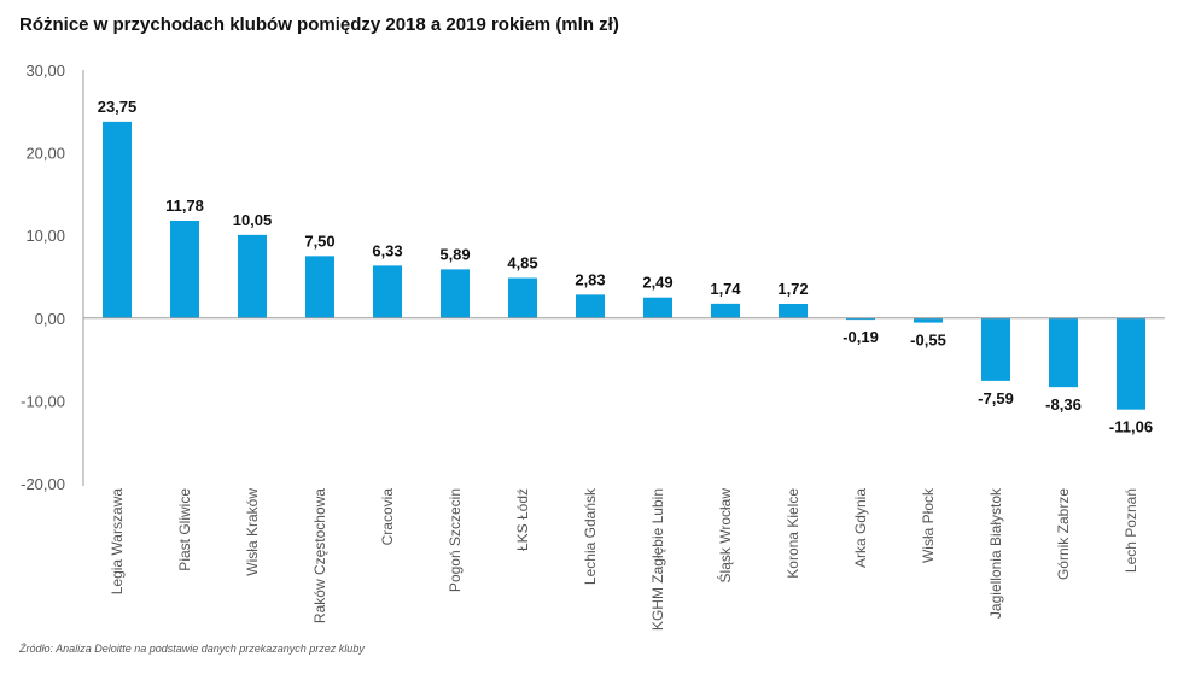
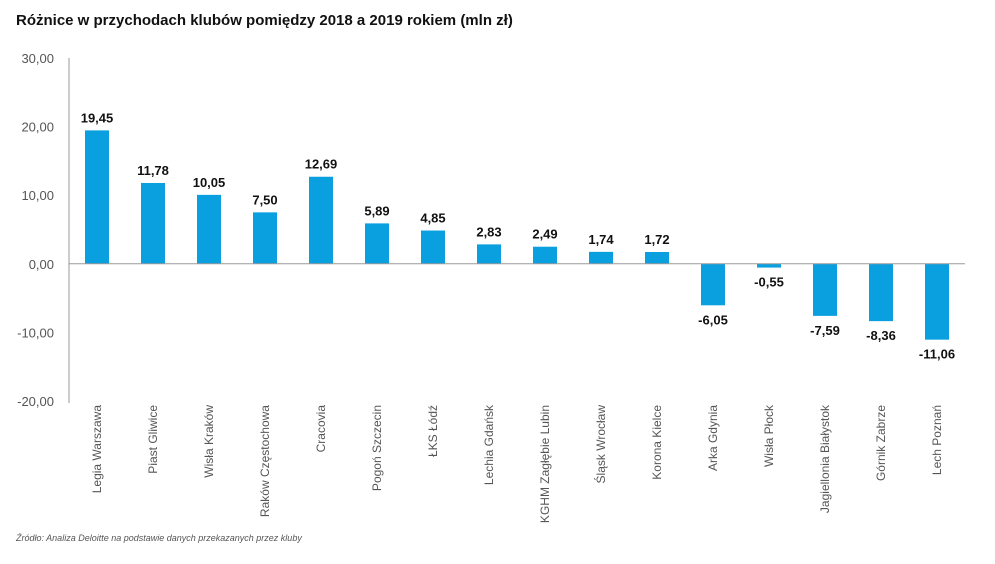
Legia Warszawa: 23,75 -> 19,45
Cracovia: 6,33 -> 12,69
Arka Gdynia: -0,19 -> -6,05
